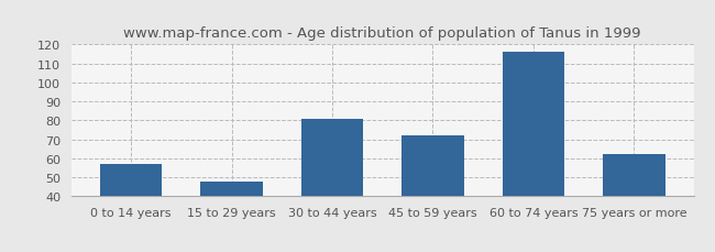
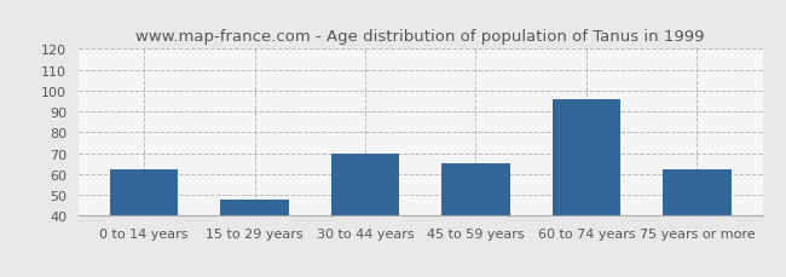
0 to 14 years: 57 -> 62
30 to 44 years: 81 -> 70
45 to 59 years: 72 -> 65
60 to 74 years: 116 -> 96
